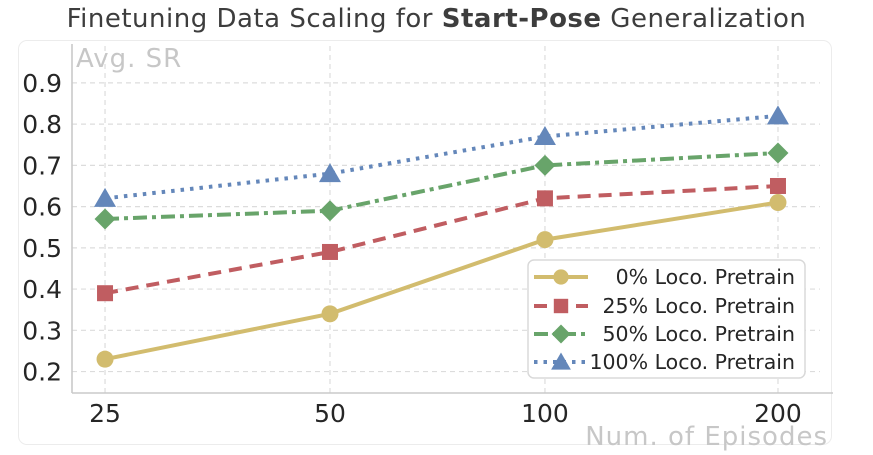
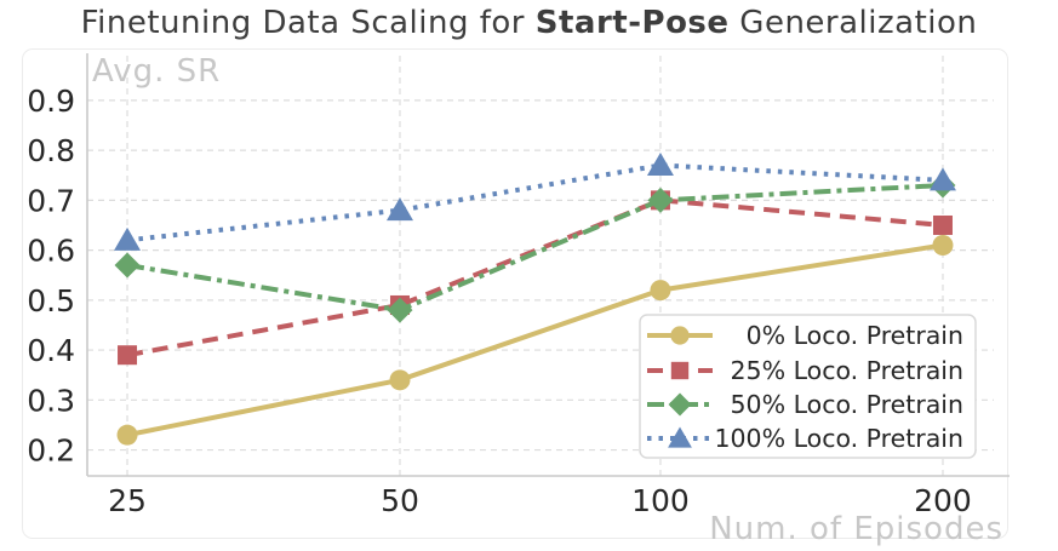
50% Loco. Pretrain/50: 0.59 -> 0.48
25% Loco. Pretrain/100: 0.62 -> 0.70
100% Loco. Pretrain/200: 0.82 -> 0.74
